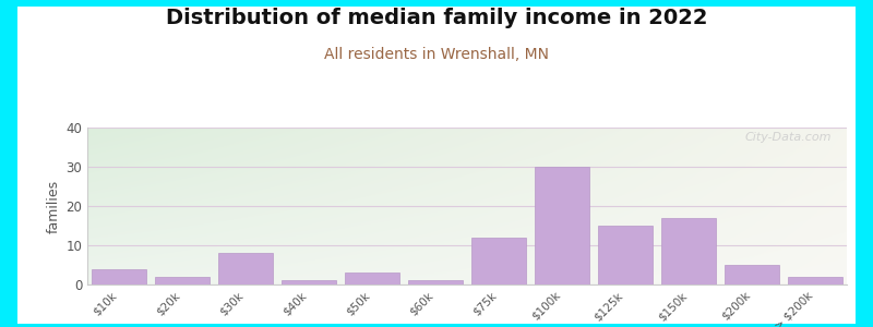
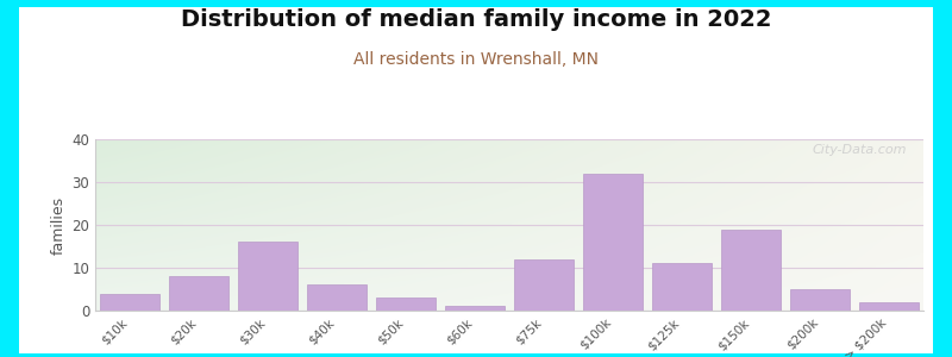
$20k: 2 -> 8
$30k: 8 -> 16
$40k: 1 -> 6
$100k: 30 -> 32
$125k: 15 -> 11
$150k: 17 -> 19
